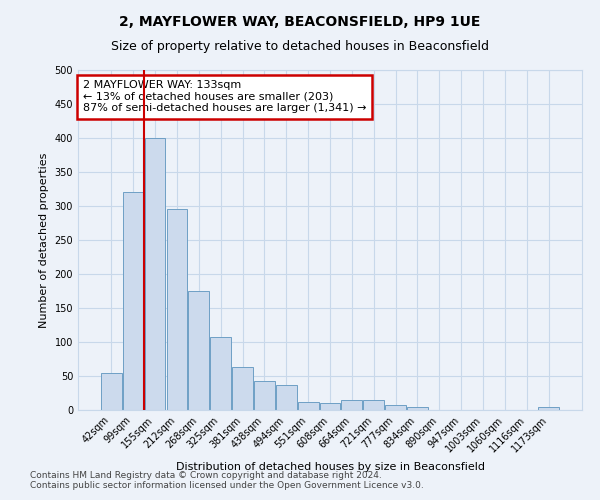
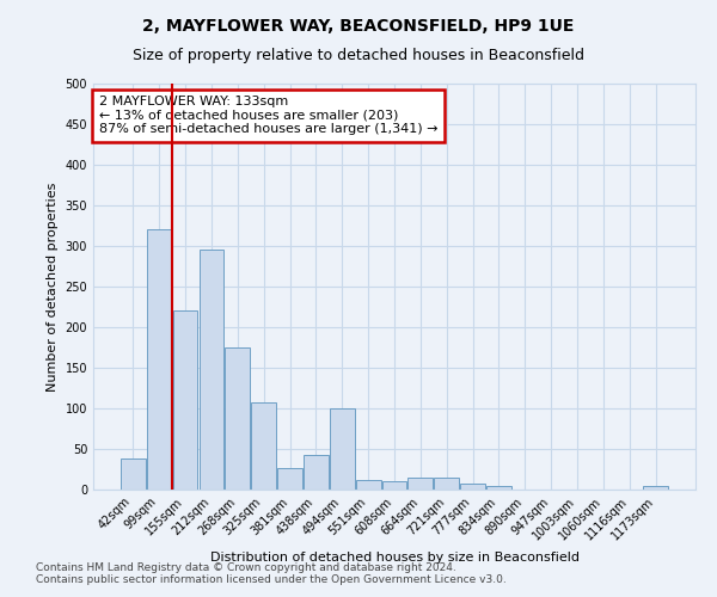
42sqm: 55 -> 38
155sqm: 400 -> 220
381sqm: 63 -> 26
494sqm: 37 -> 100
